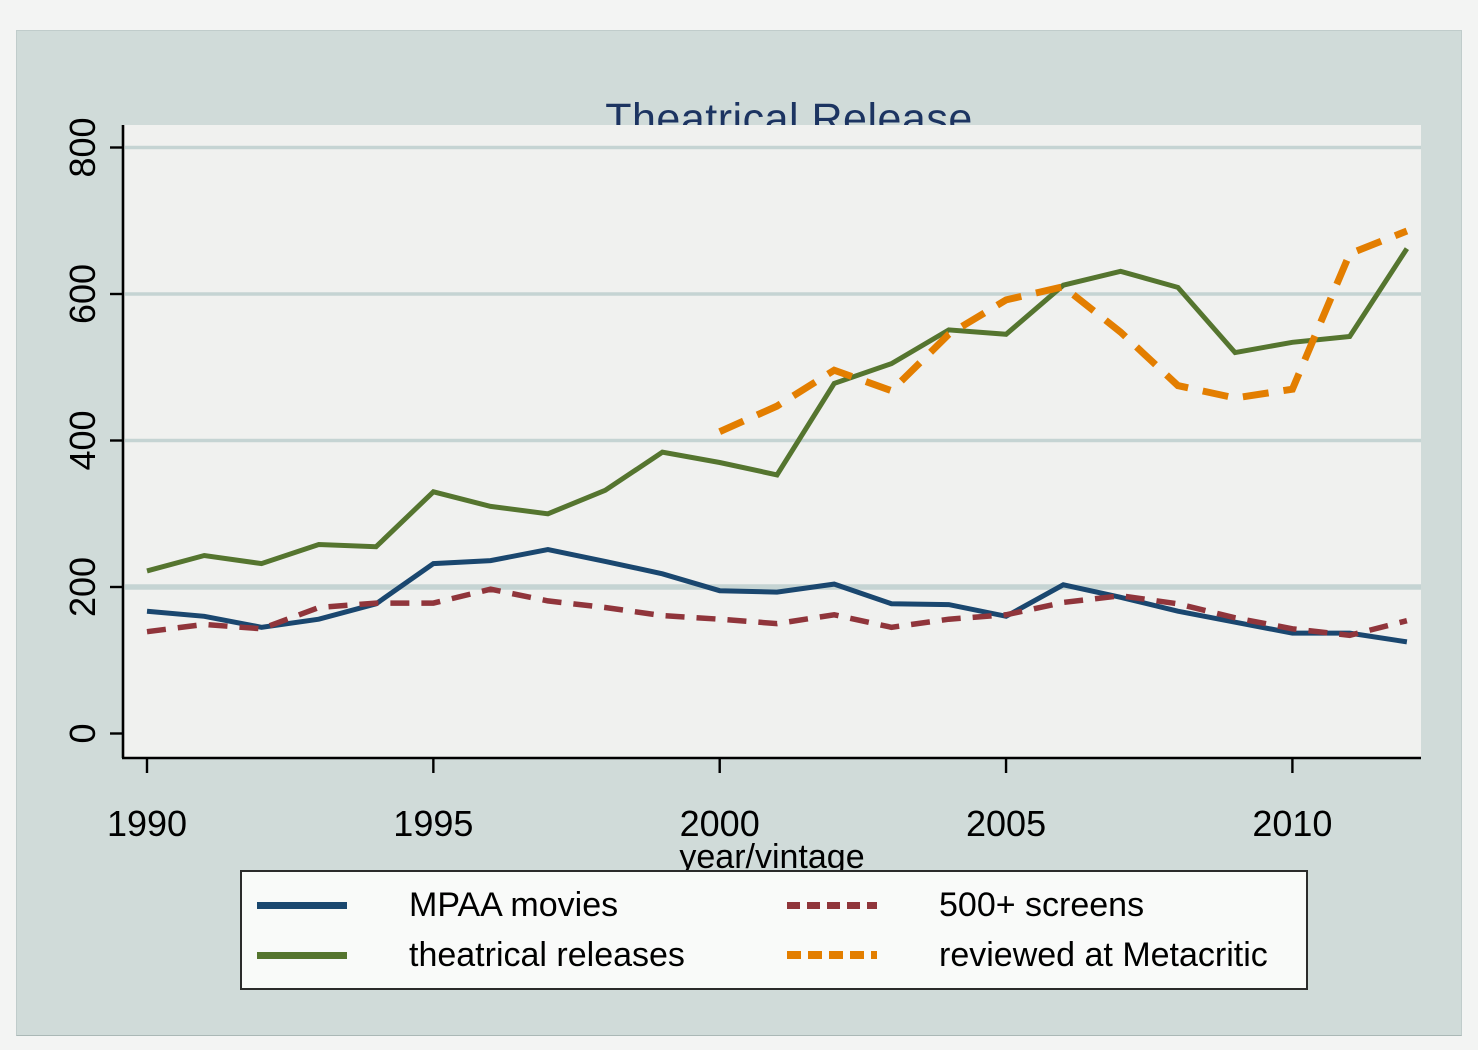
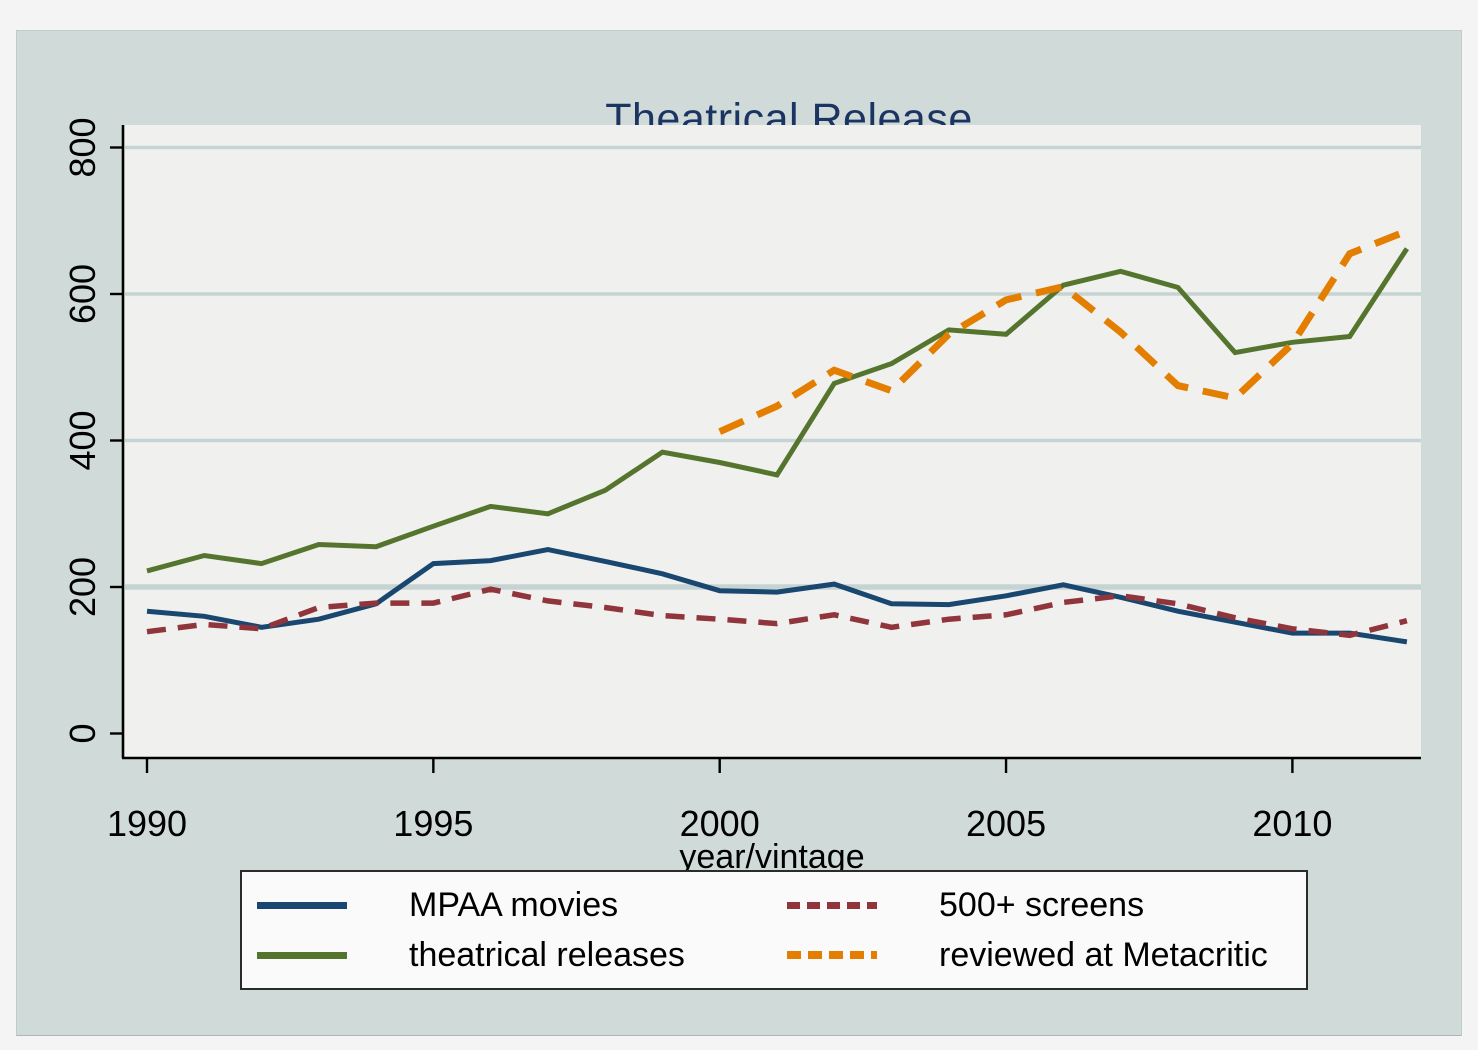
theatrical releases/1995: 330 -> 280
MPAA movies/2005: 160 -> 190
reviewed at Metacritic/2010: 470 -> 530
